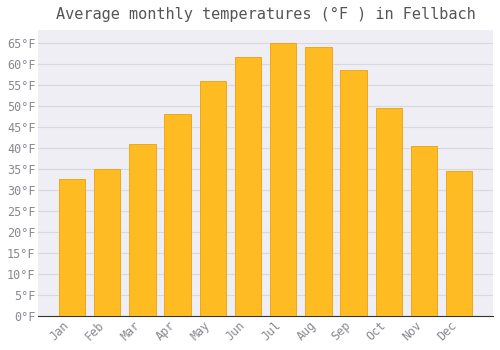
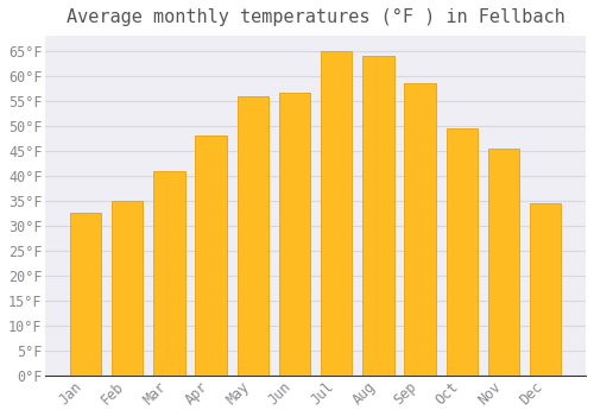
Jun: 61.5°F -> 56.5°F
Nov: 40.5°F -> 45.5°F
